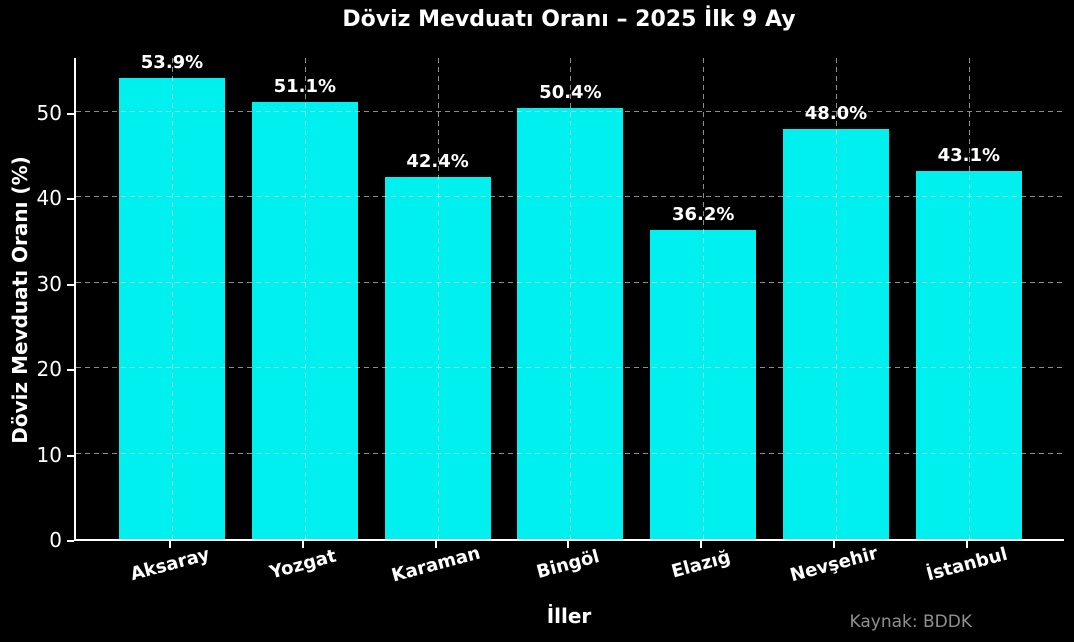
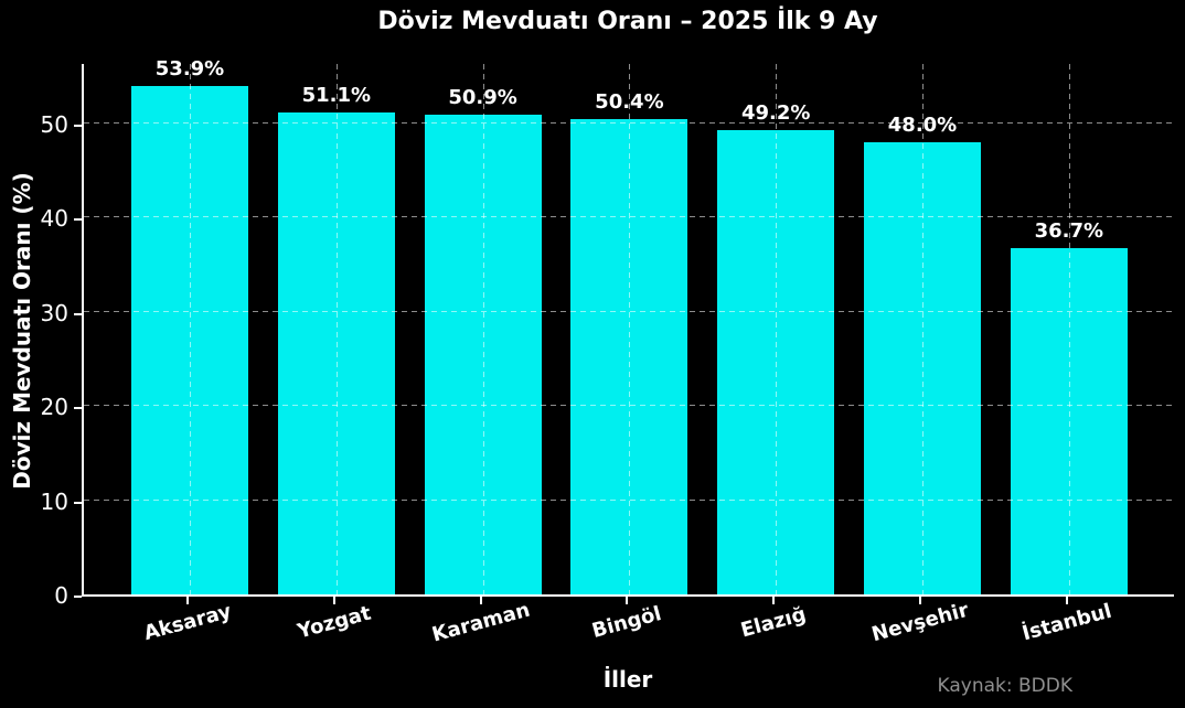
Karaman: 42.4% -> 50.9%
Elazığ: 36.2% -> 49.2%
İstanbul: 43.1% -> 36.7%
